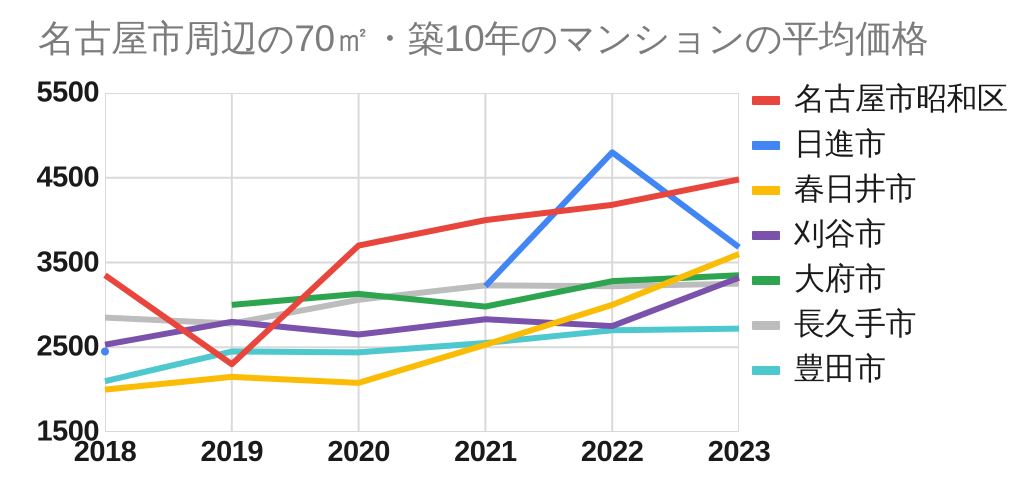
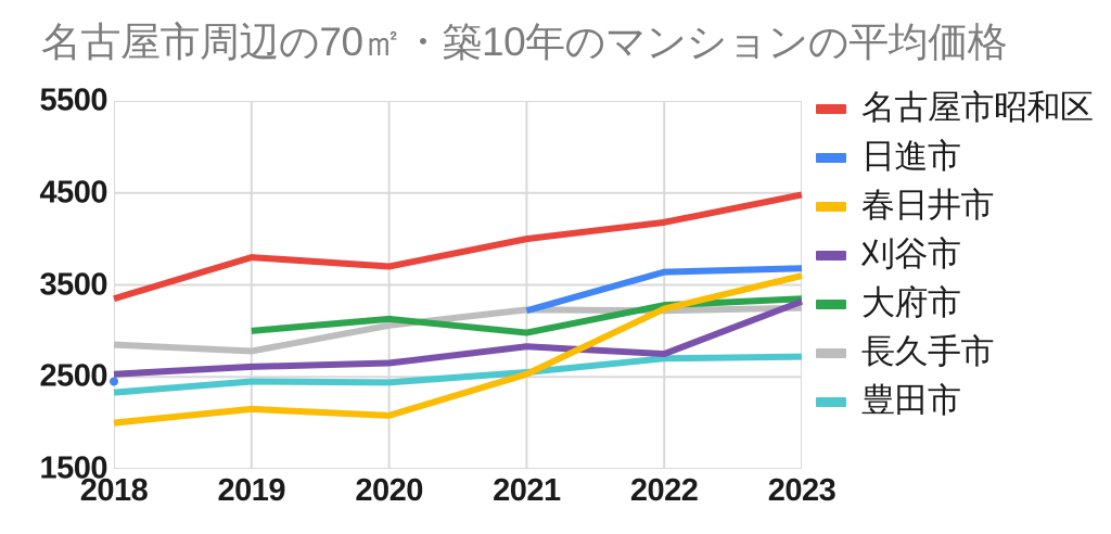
豊田市/2018: 2100 -> 2300
名古屋市昭和区/2019: 2300 -> 3800
刈谷市/2019: 2800 -> 2600
日進市/2022: 4800 -> 3600
春日井市/2022: 3000 -> 3200
